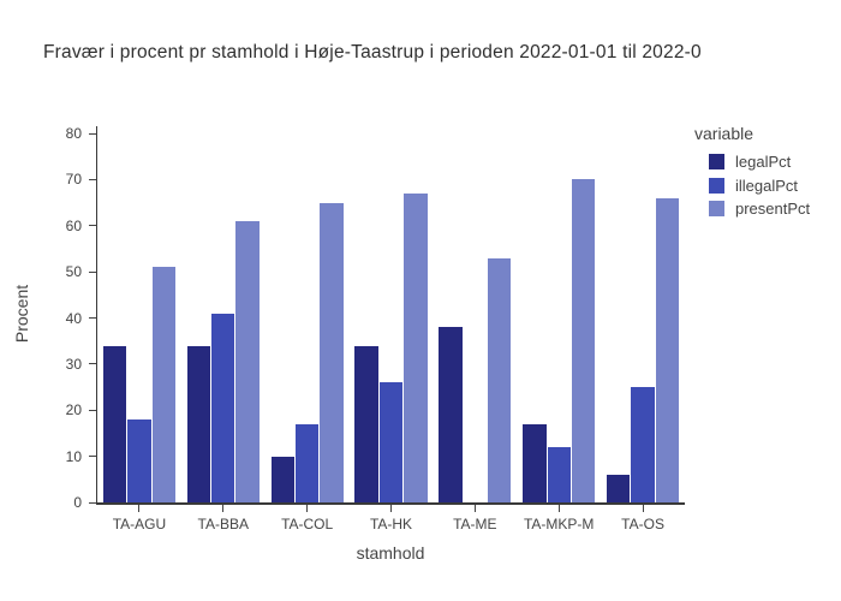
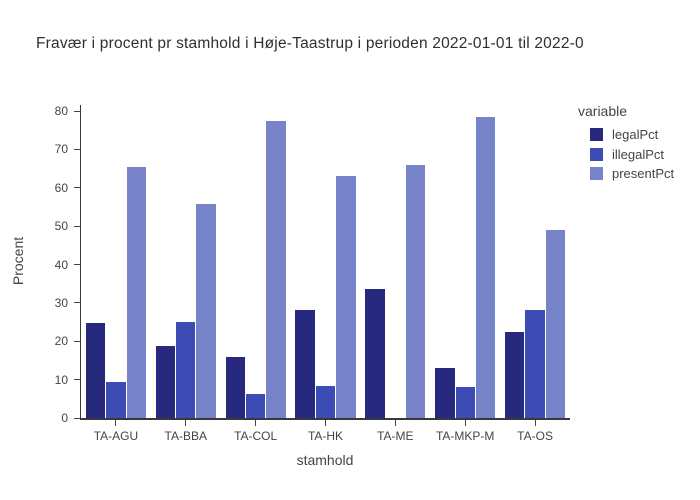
legalPct/TA-AGU: 34 -> 25
illegalPct/TA-AGU: 18 -> 10
presentPct/TA-AGU: 51 -> 65
legalPct/TA-BBA: 34 -> 19
illegalPct/TA-BBA: 41 -> 25
presentPct/TA-BBA: 61 -> 56
legalPct/TA-COL: 10 -> 16
illegalPct/TA-COL: 17 -> 6
presentPct/TA-COL: 65 -> 77
legalPct/TA-HK: 34 -> 28
illegalPct/TA-HK: 26 -> 8
presentPct/TA-HK: 67 -> 63
legalPct/TA-ME: 38 -> 34
presentPct/TA-ME: 53 -> 66
legalPct/TA-MKP-M: 17 -> 13
illegalPct/TA-MKP-M: 12 -> 8
presentPct/TA-MKP-M: 70 -> 79
legalPct/TA-OS: 6 -> 22
illegalPct/TA-OS: 25 -> 28
presentPct/TA-OS: 66 -> 49
